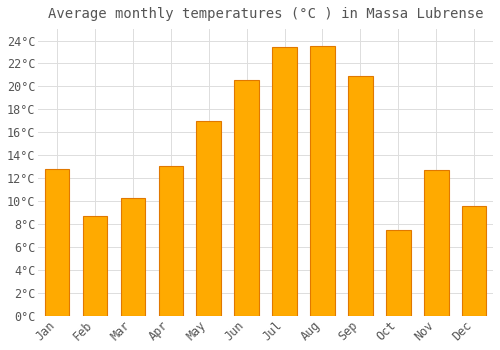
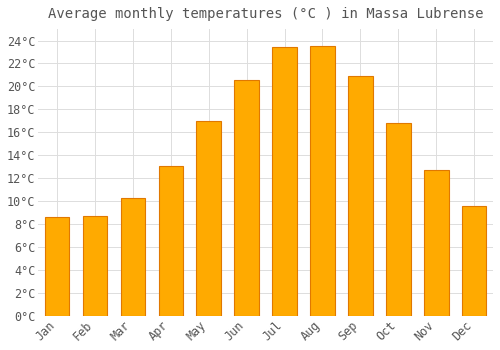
Jan: 12.8°C -> 8.6°C
Oct: 7.5°C -> 16.8°C
